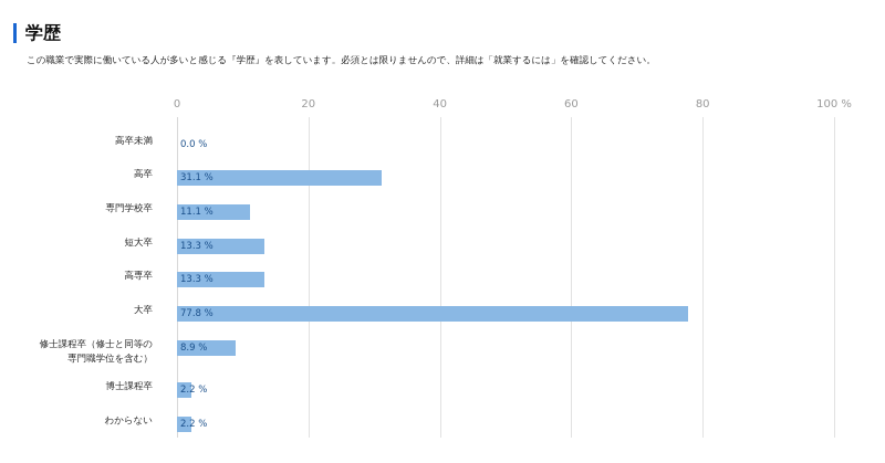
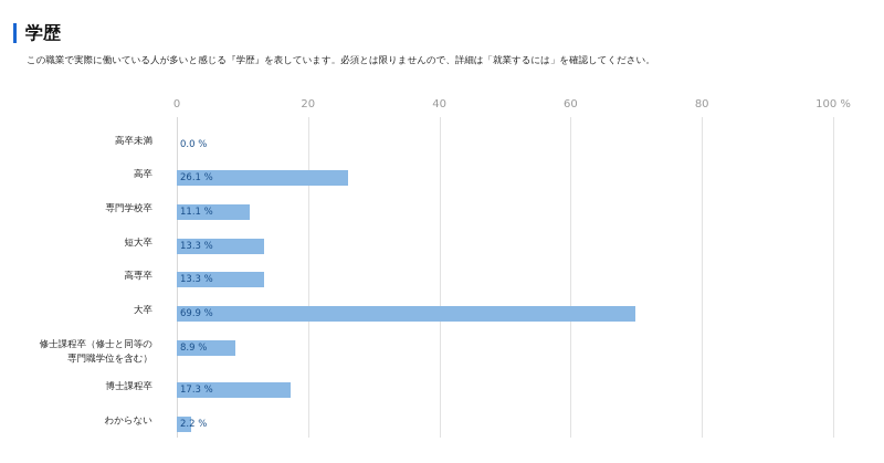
高卒: 31.1 -> 26.1
大卒: 77.8 -> 69.9
博士課程卒: 2.2 -> 17.3
